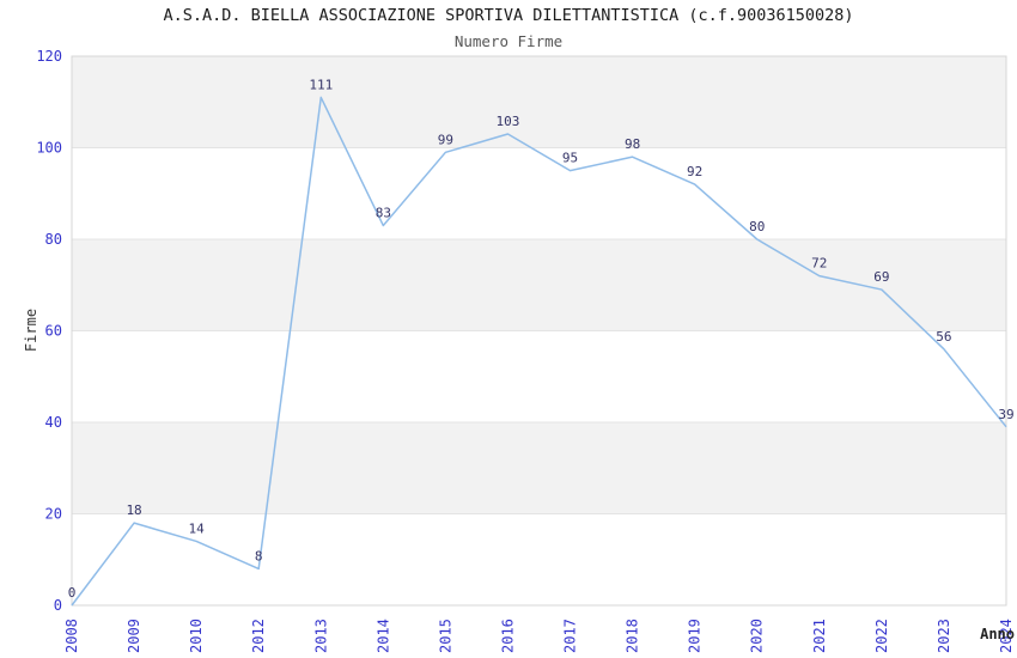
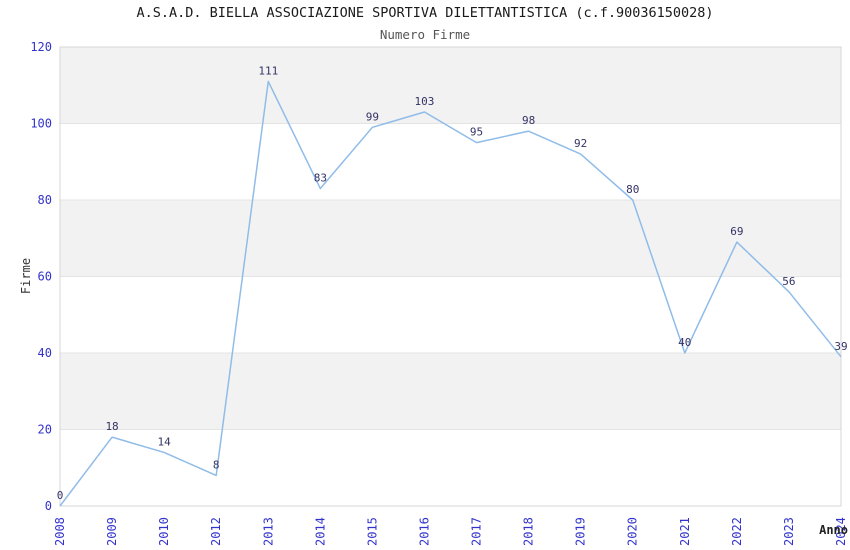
2021: 72 -> 40
